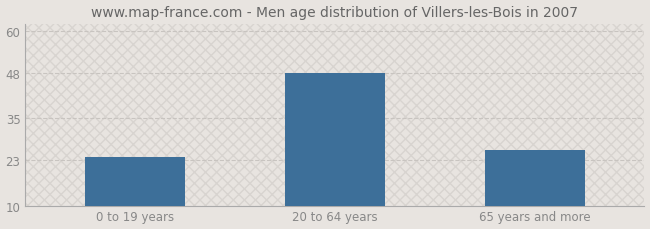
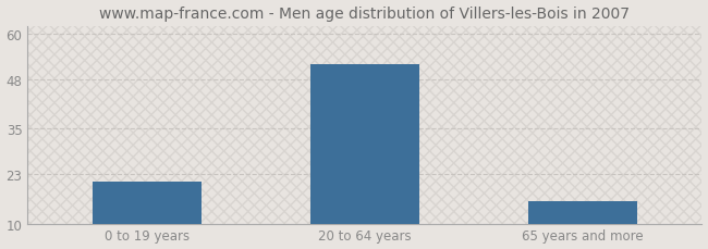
0 to 19 years: 24 -> 21
20 to 64 years: 48 -> 52
65 years and more: 26 -> 16
